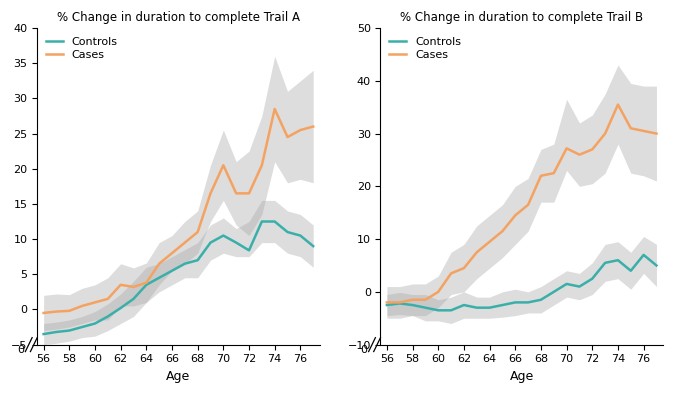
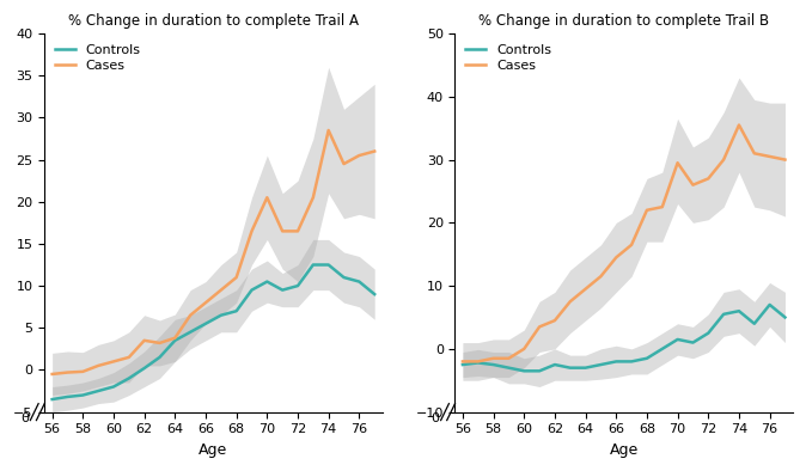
% Change in duration to complete Trail A/Controls/72: 8.4 -> 10.0
% Change in duration to complete Trail B/Cases/70: 27.2 -> 29.5
